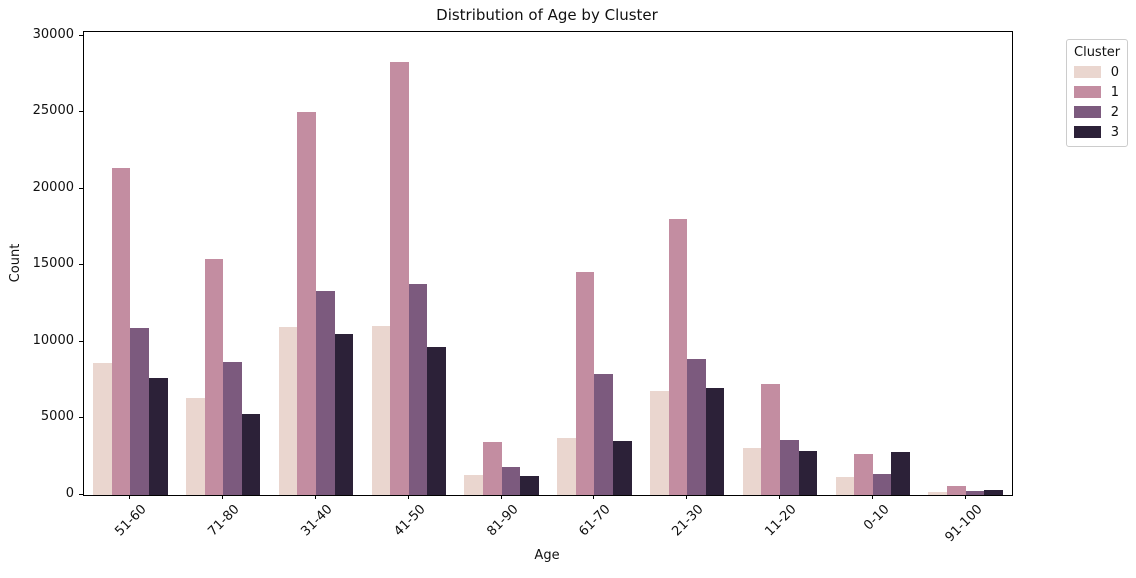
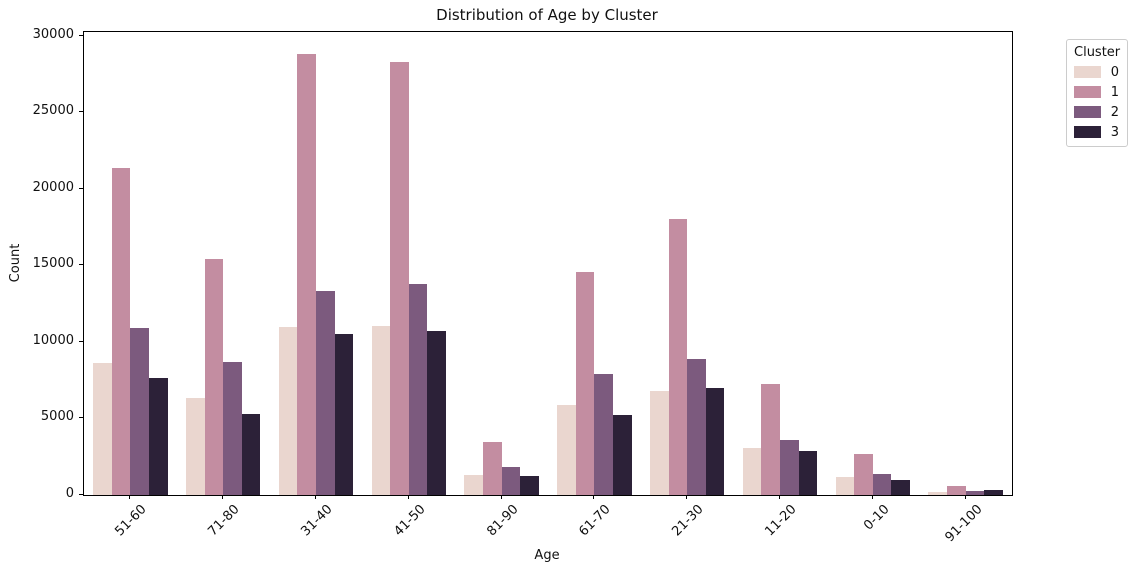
1/31-40: 25000 -> 28800
3/41-50: 9700 -> 10700
0/61-70: 3700 -> 5900
3/61-70: 3500 -> 5200
3/0-10: 2800 -> 1000
